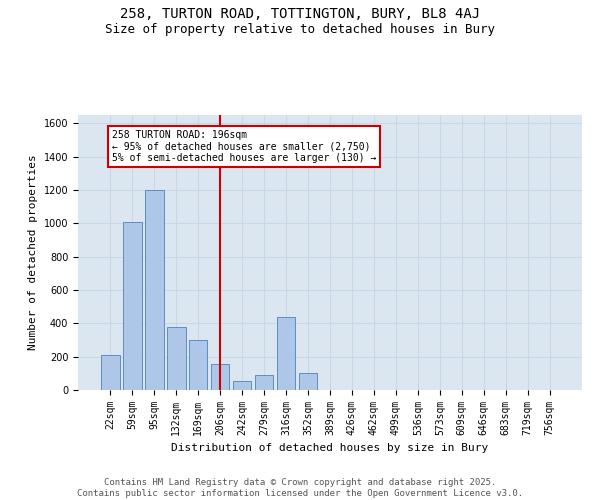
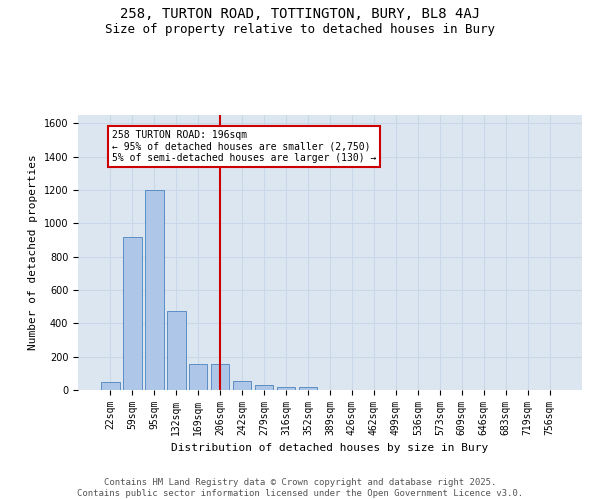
22sqm: 210 -> 50
59sqm: 1010 -> 920
132sqm: 380 -> 480
169sqm: 300 -> 160
279sqm: 90 -> 30
316sqm: 440 -> 20
352sqm: 100 -> 20
